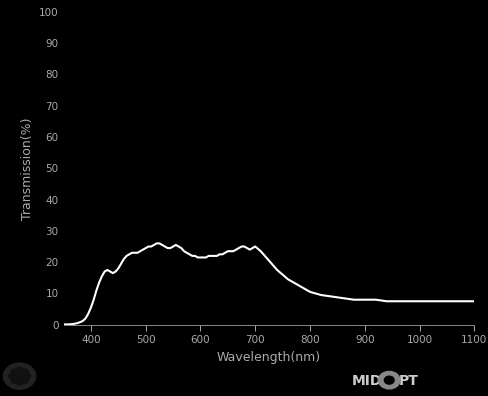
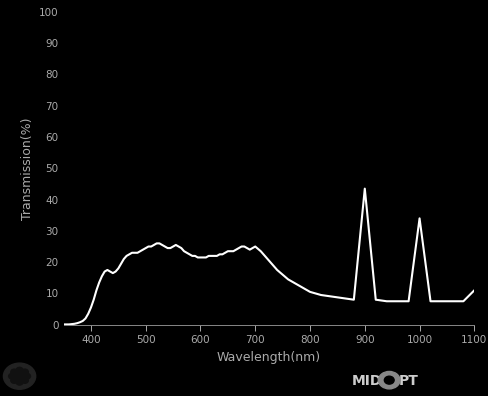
900: 8.0 -> 43.5
1000: 7.5 -> 34.0
1100: 7.5 -> 11.0
